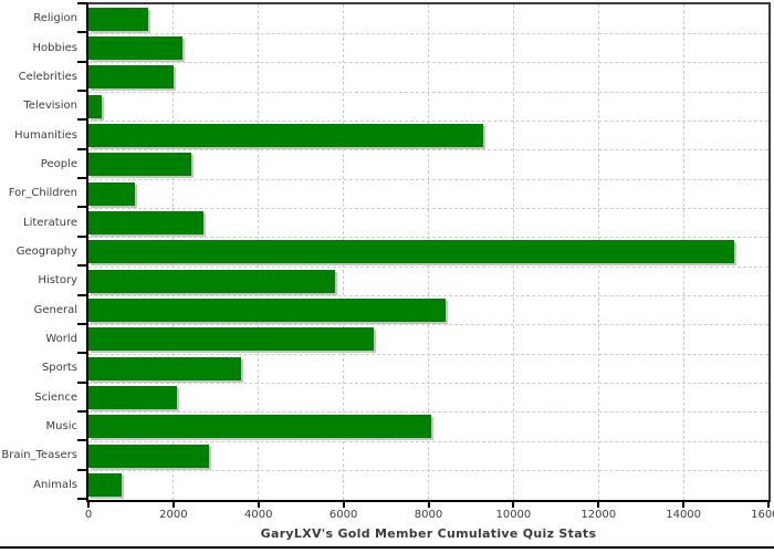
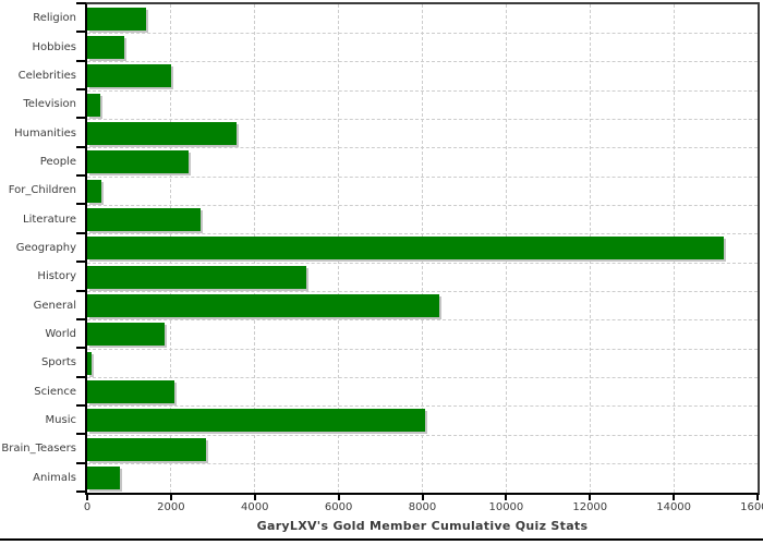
Hobbies: 2200 -> 900
Humanities: 9300 -> 3600
For_Children: 1100 -> 300
History: 5800 -> 5200
World: 6700 -> 1800
Sports: 3600 -> 100
